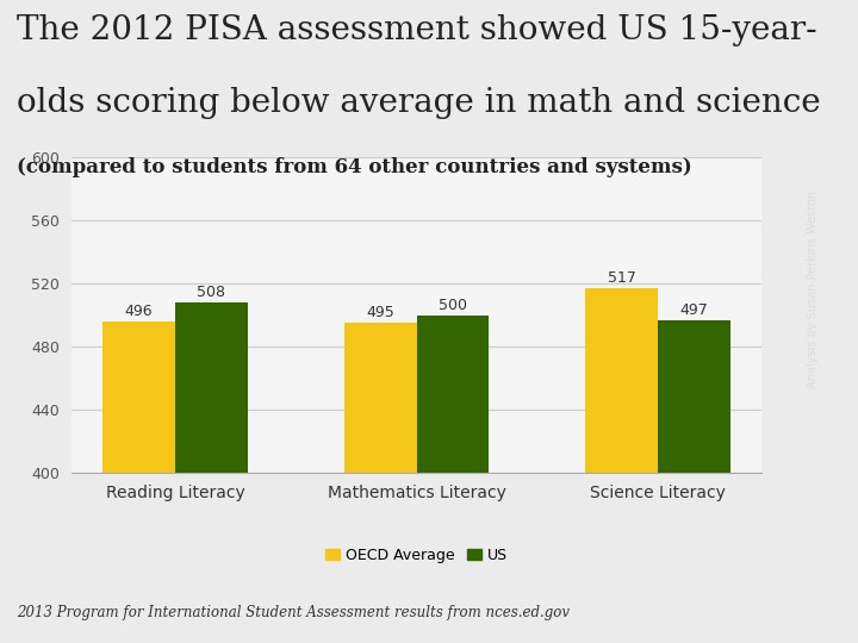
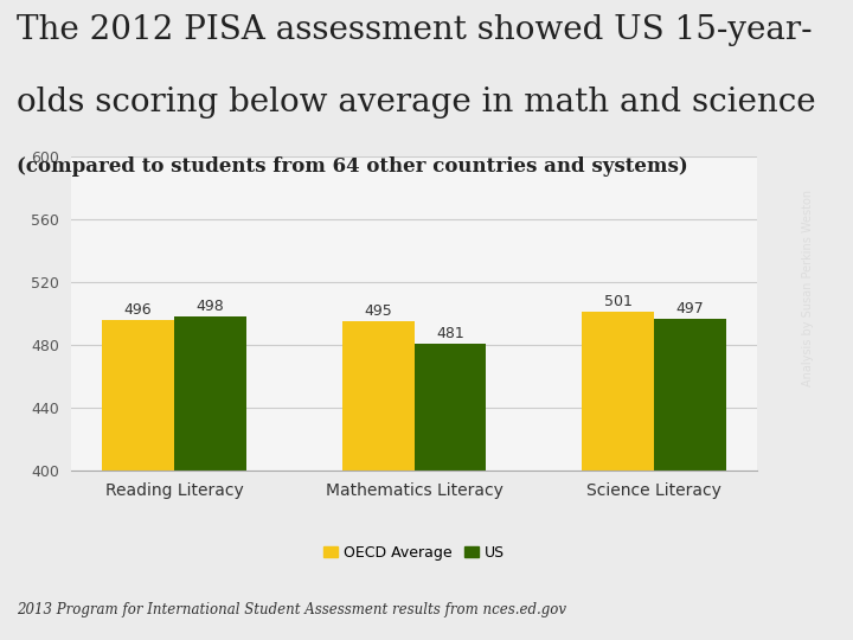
US/Reading Literacy: 508 -> 498
US/Mathematics Literacy: 500 -> 481
OECD Average/Science Literacy: 517 -> 501
